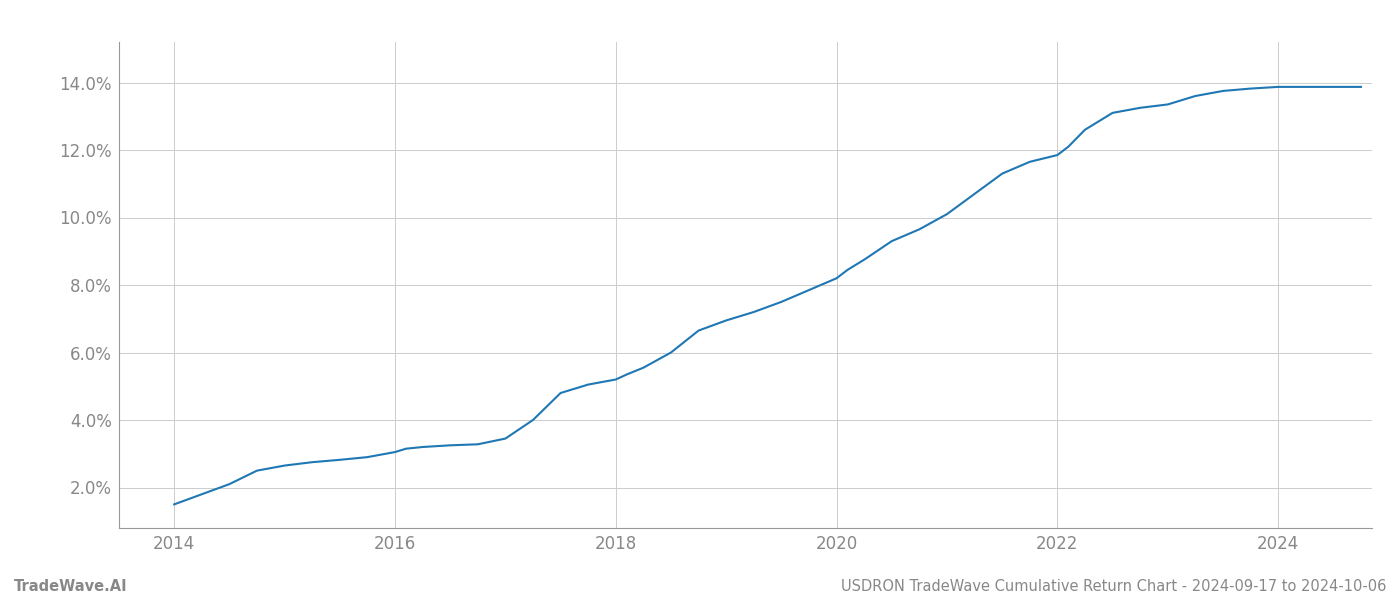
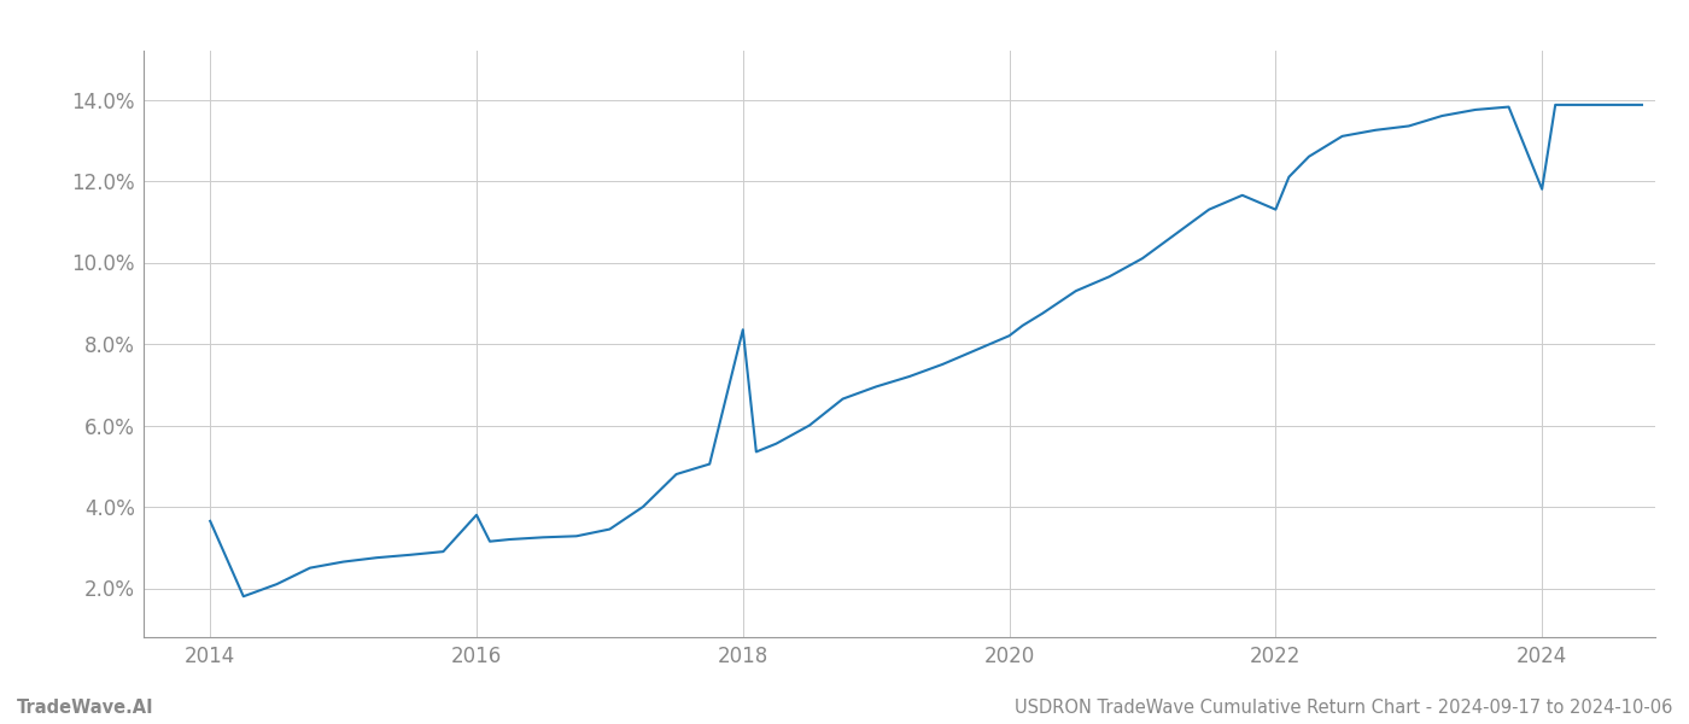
2014: 1.50% -> 3.65%
2016: 3.05% -> 3.80%
2018: 5.20% -> 8.35%
2022: 11.85% -> 11.30%
2024: 13.87% -> 11.80%
